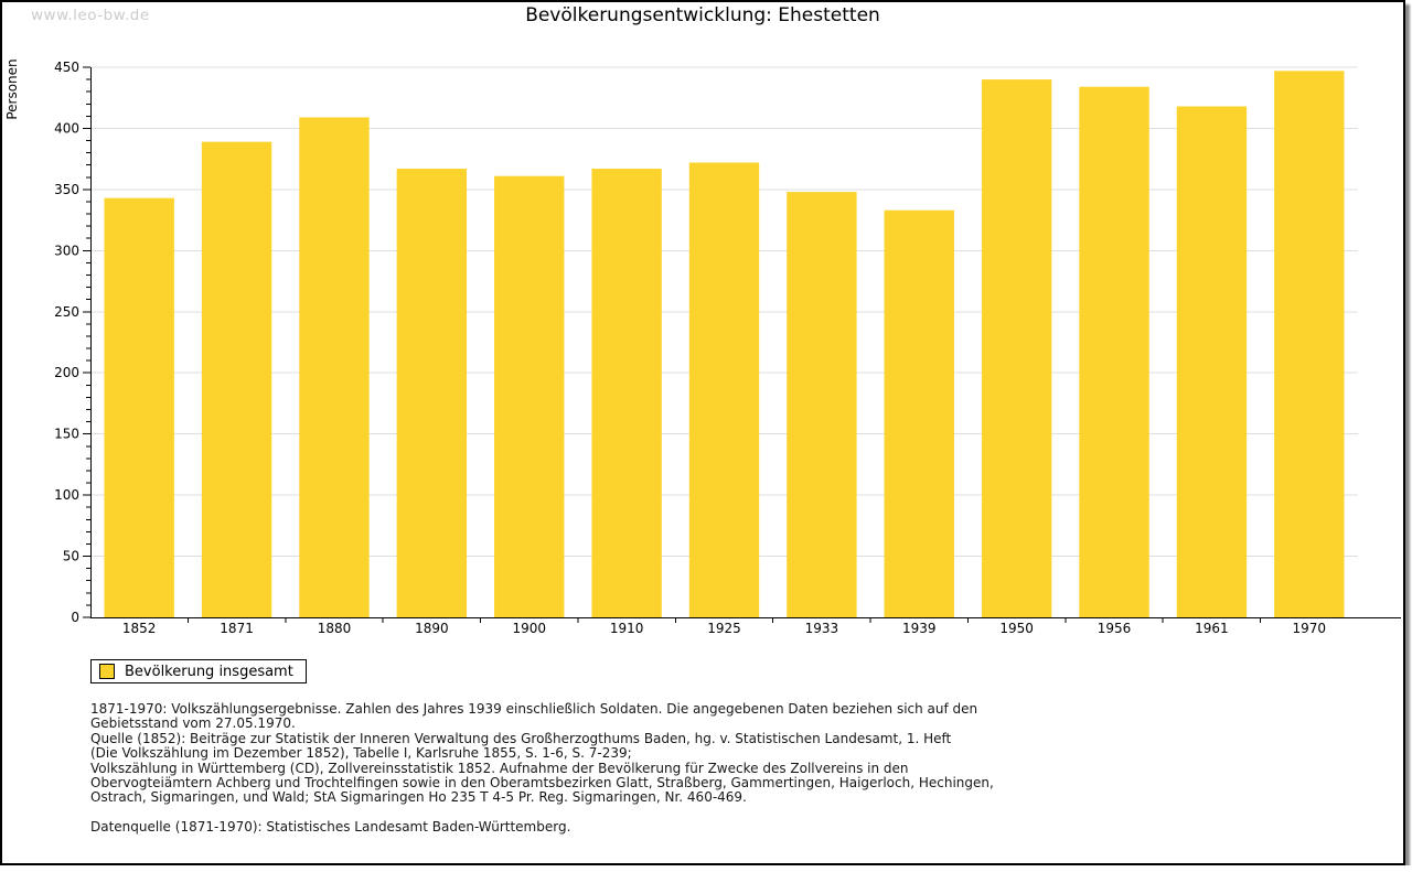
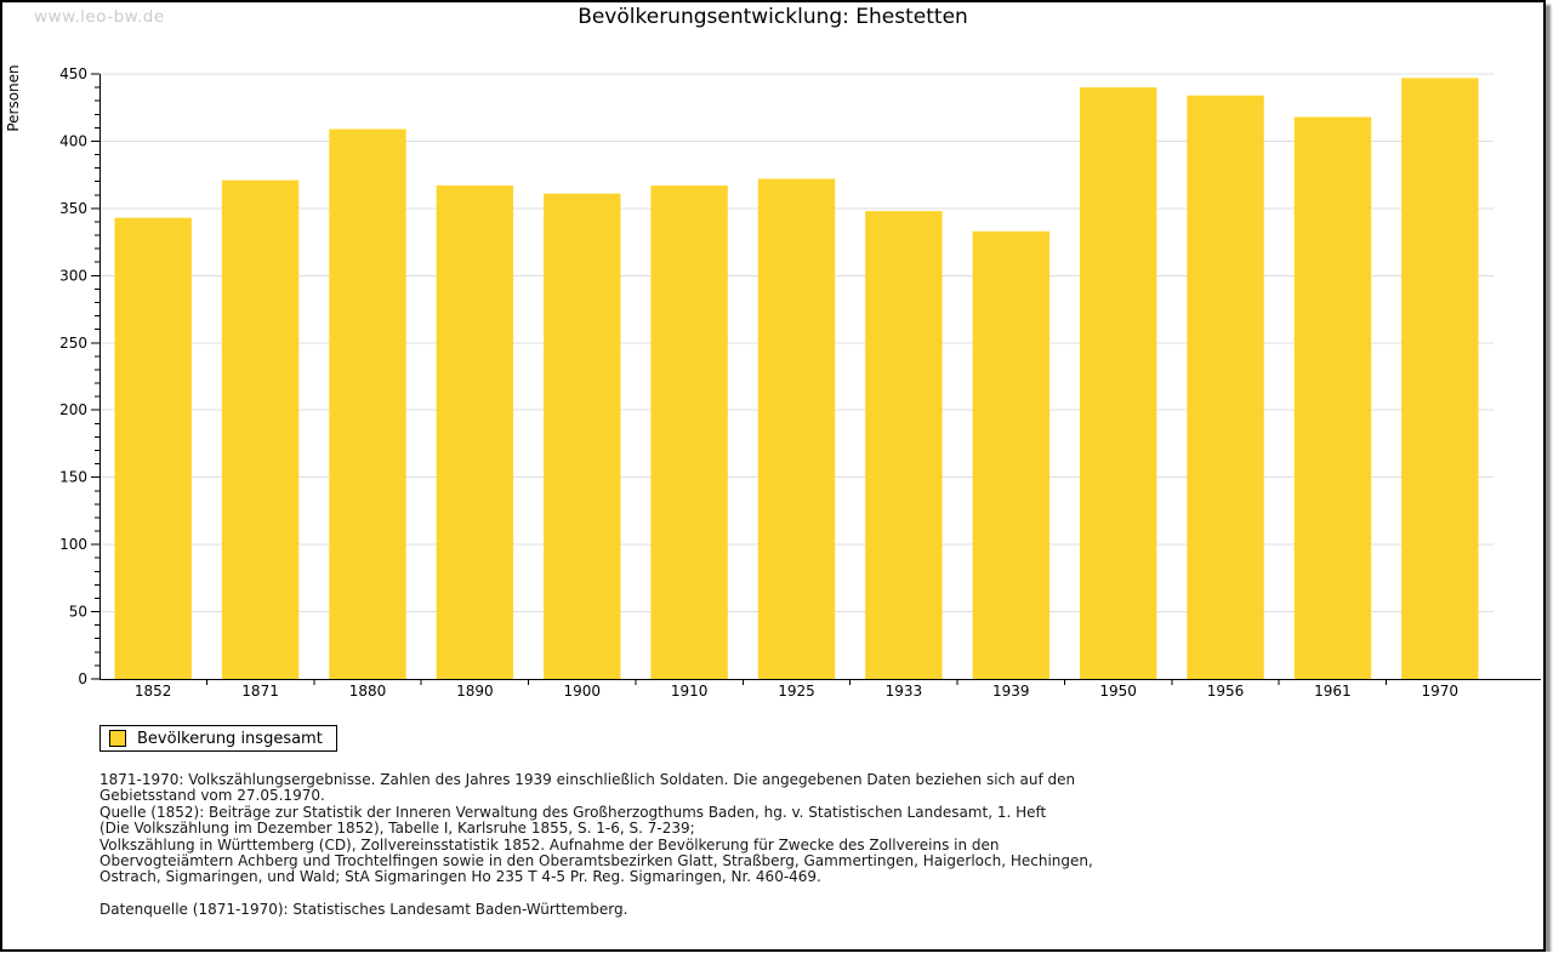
1871: 389 -> 371
